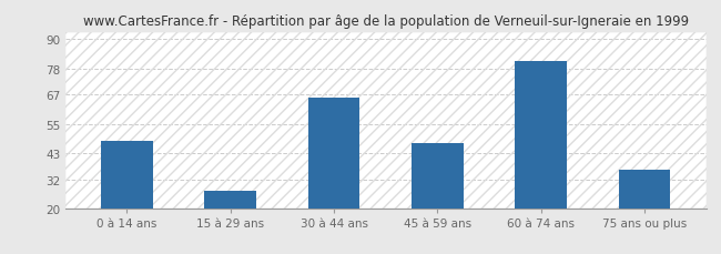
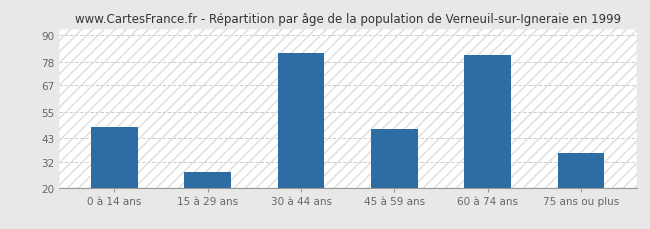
30 à 44 ans: 66 -> 82
